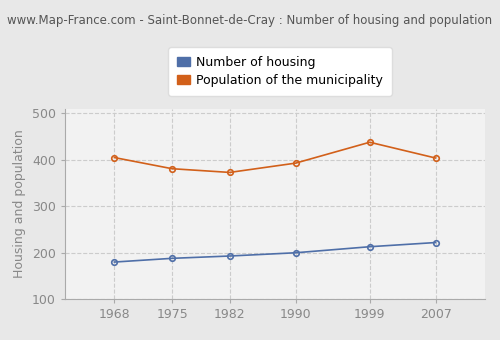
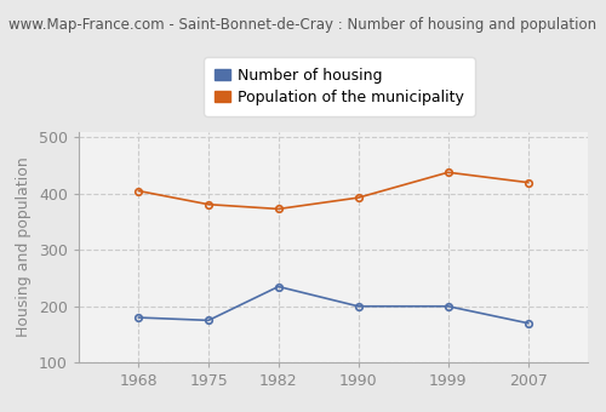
Number of housing/1975: 188 -> 175
Number of housing/1982: 193 -> 235
Number of housing/1999: 213 -> 200
Number of housing/2007: 222 -> 170
Population of the municipality/2007: 404 -> 420
